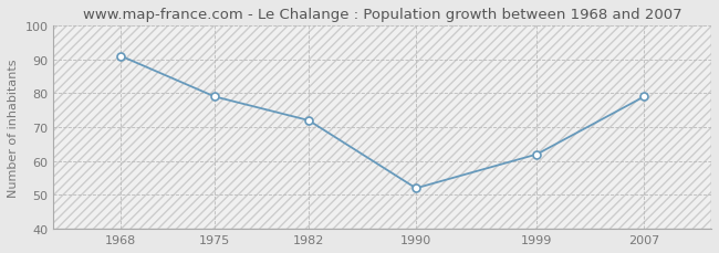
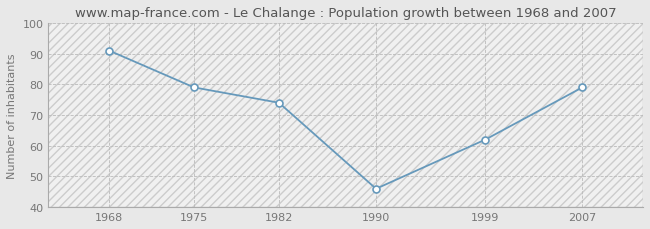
1982: 72 -> 74
1990: 52 -> 46
